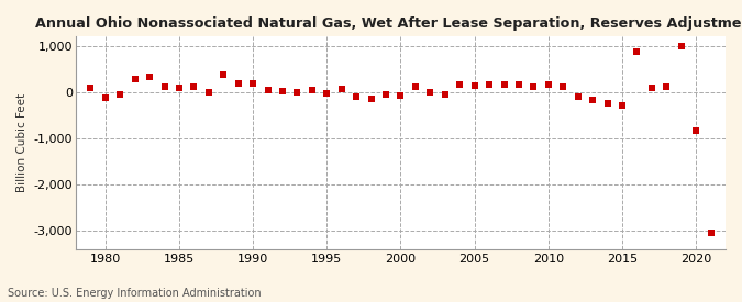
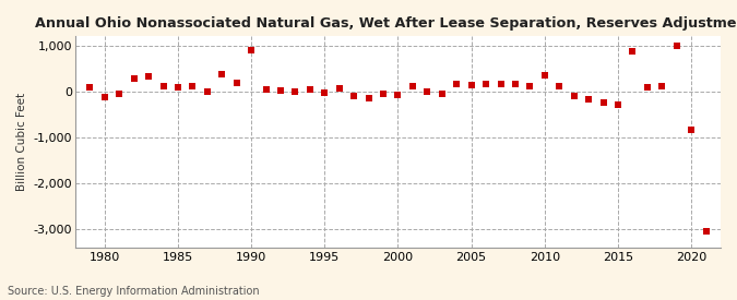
1990: 180 -> 900
2010: 170 -> 350
